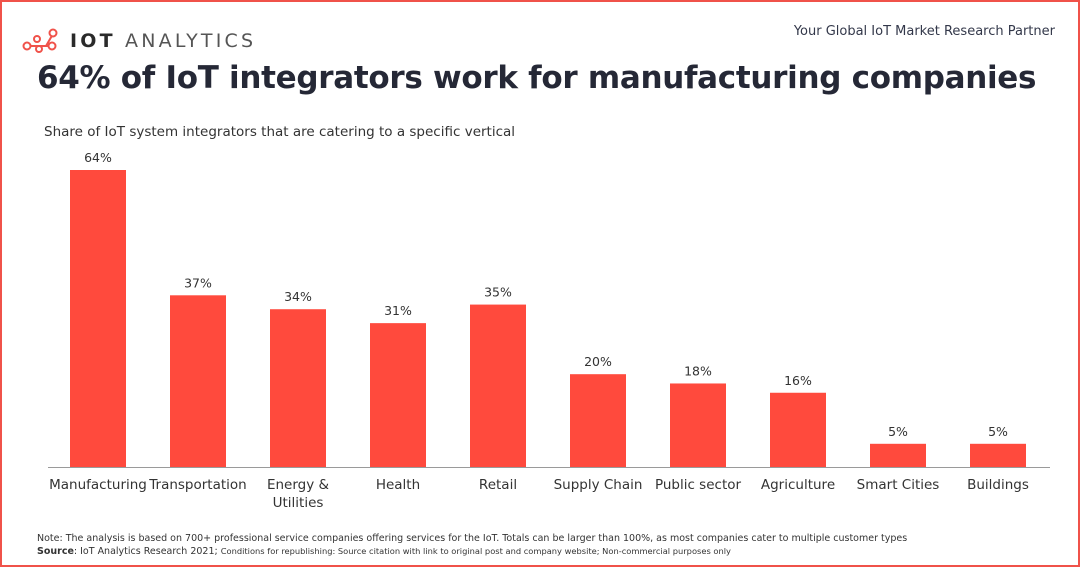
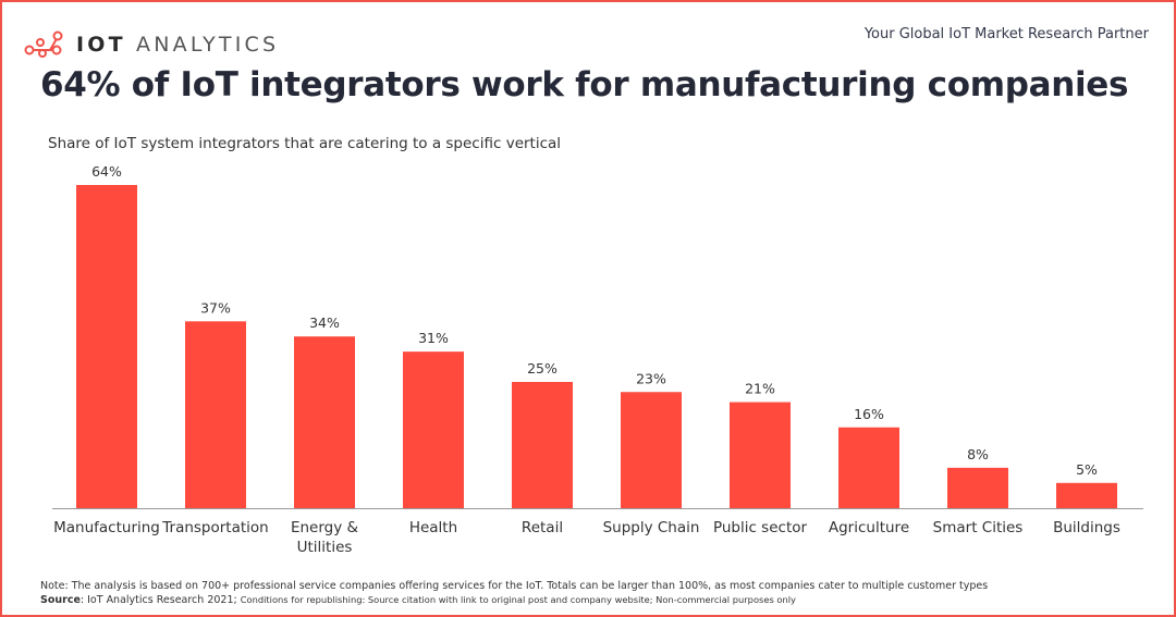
Retail: 35% -> 25%
Supply Chain: 20% -> 23%
Public sector: 18% -> 21%
Smart Cities: 5% -> 8%
